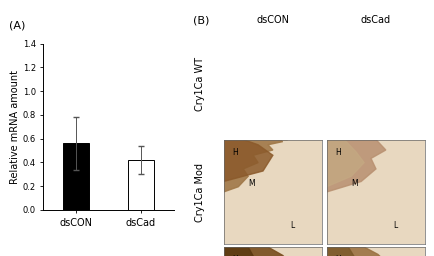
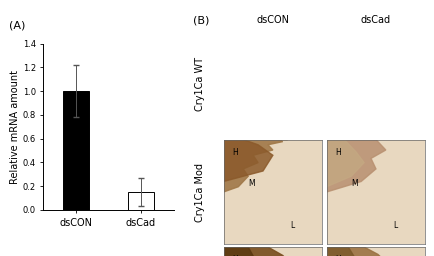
dsCON: 0.56 -> 1.00
dsCad: 0.42 -> 0.15
